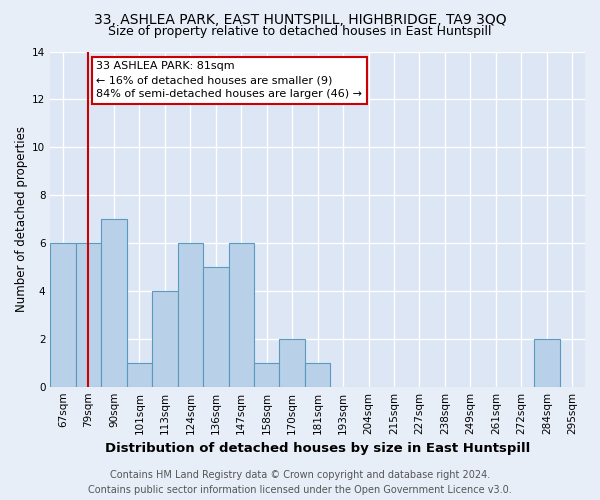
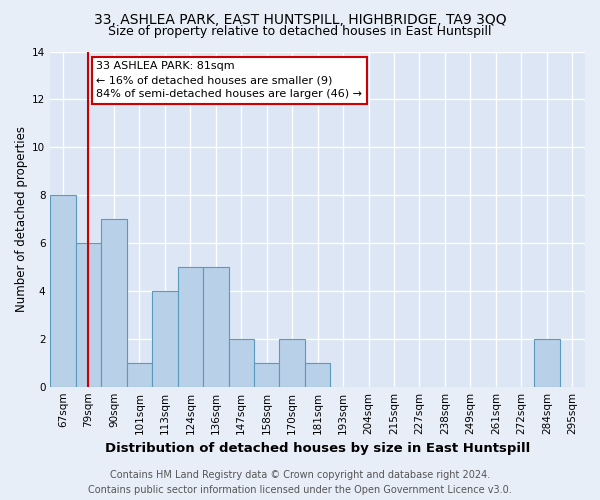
67sqm: 6 -> 8
124sqm: 6 -> 5
147sqm: 6 -> 2
